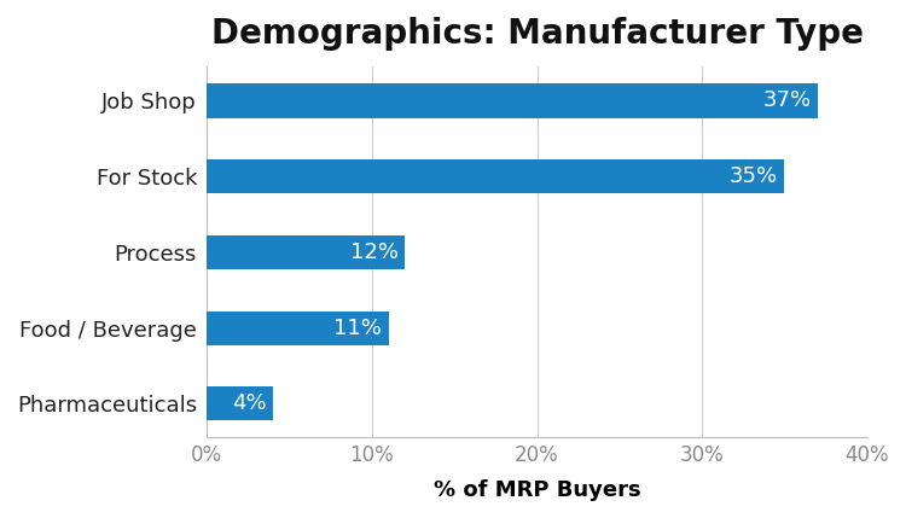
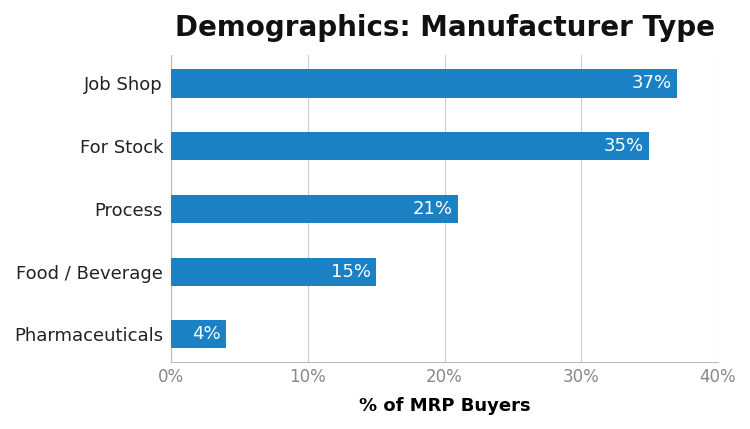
Process: 12% -> 21%
Food / Beverage: 11% -> 15%
